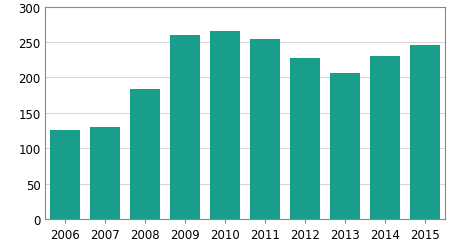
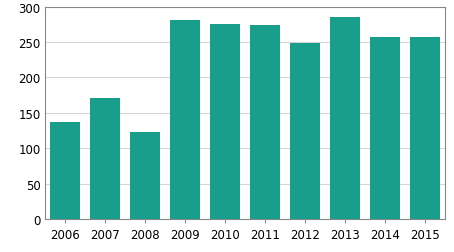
2006: 126 -> 137
2007: 130 -> 171
2008: 184 -> 123
2009: 260 -> 281
2010: 266 -> 275
2011: 254 -> 274
2012: 228 -> 249
2013: 206 -> 286
2014: 230 -> 257
2015: 246 -> 257
